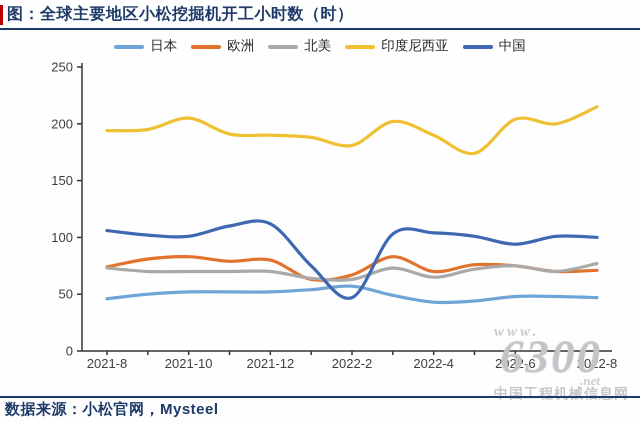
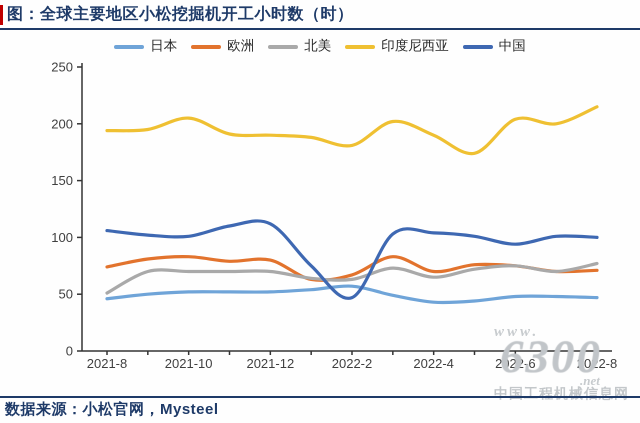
北美/2021-8: 73 -> 51
